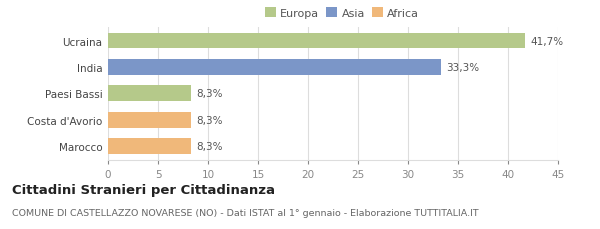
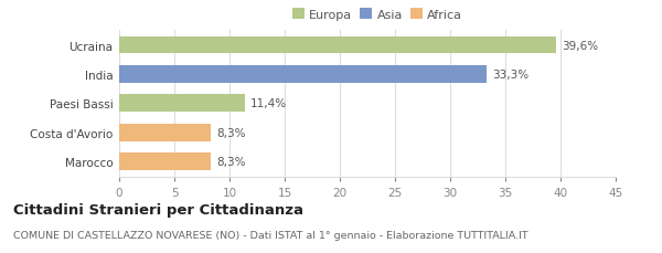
Ucraina: 41,7% -> 39,6%
Paesi Bassi: 8,3% -> 11,4%
